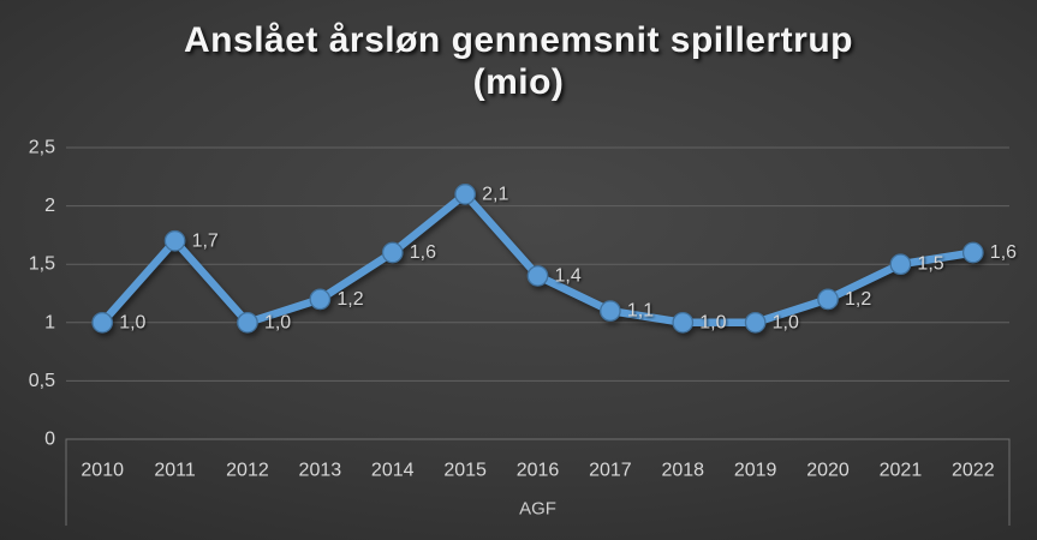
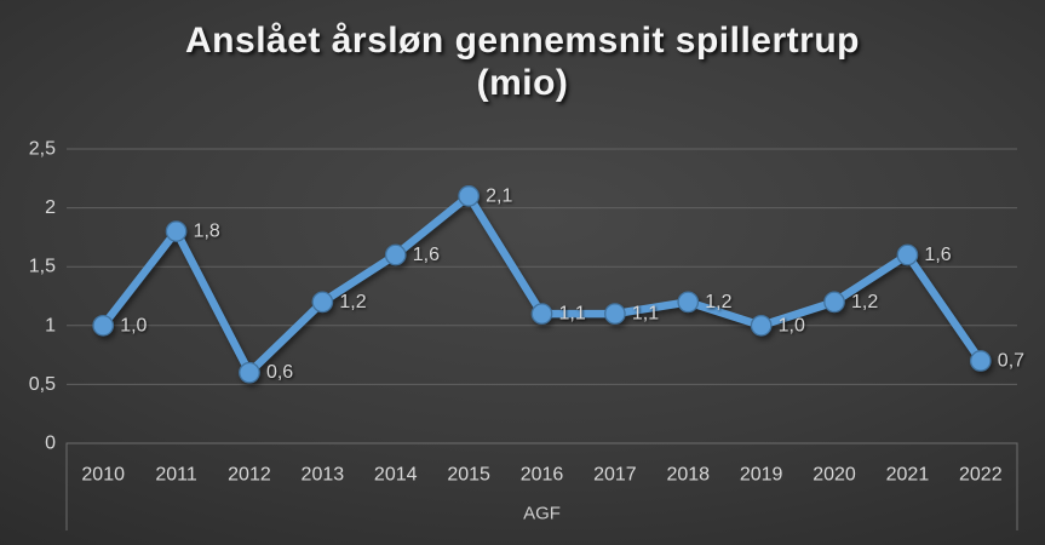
2011: 1,7 -> 1,8
2012: 1,0 -> 0,6
2016: 1,4 -> 1,1
2018: 1,0 -> 1,2
2021: 1,5 -> 1,6
2022: 1,6 -> 0,7
